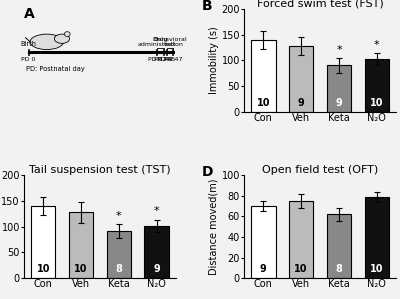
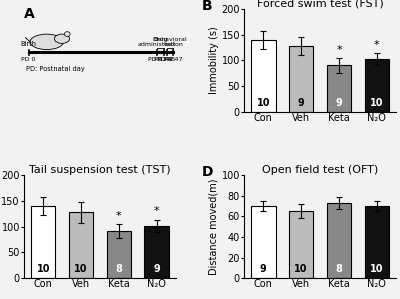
Open field test (OFT)/Veh: 75 -> 65
Open field test (OFT)/Keta: 62 -> 73
Open field test (OFT)/N₂O: 79 -> 70
